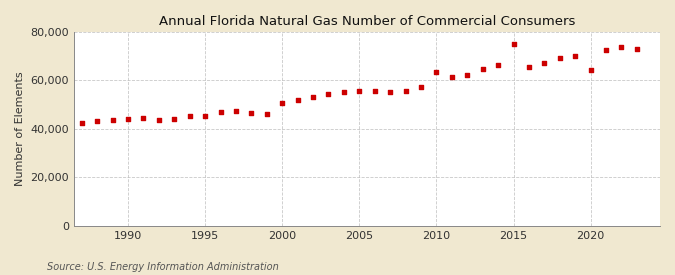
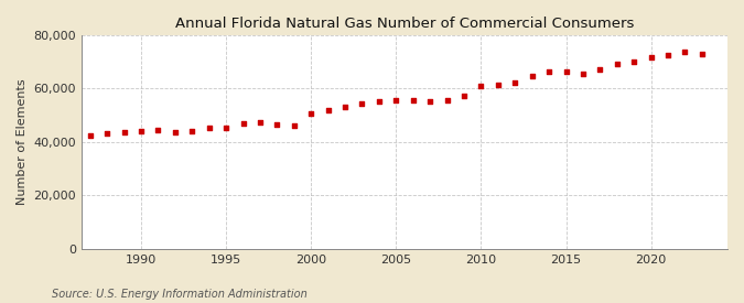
2010: 63,500 -> 61,000
2015: 75,000 -> 66,500
2020: 64,500 -> 71,800
